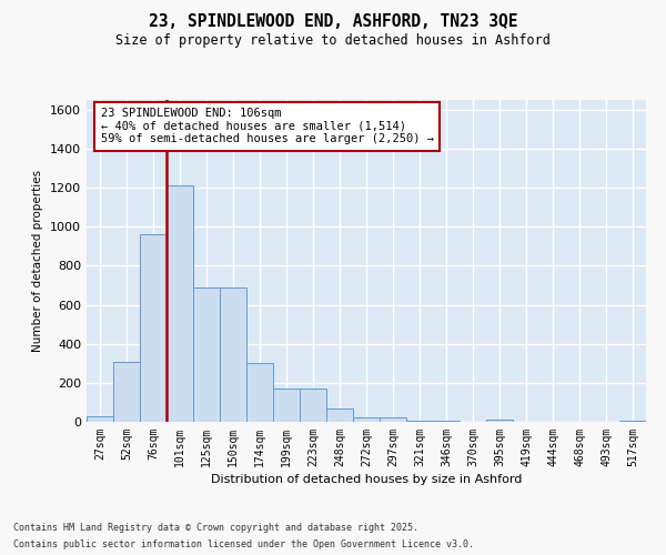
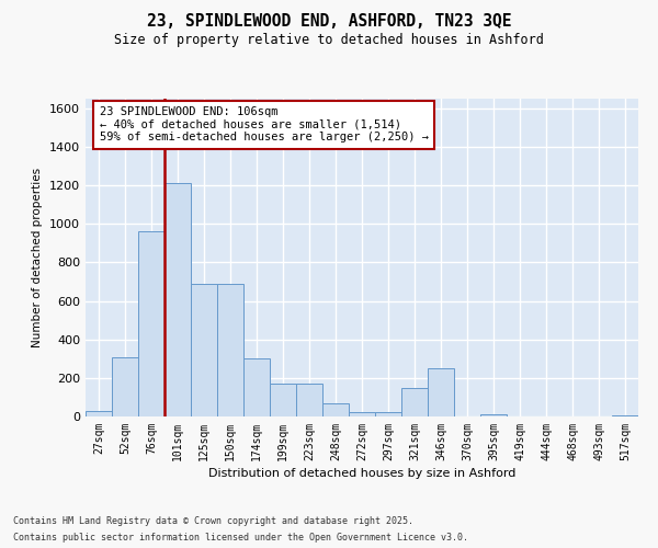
321sqm: 0 -> 150
346sqm: 0 -> 250
